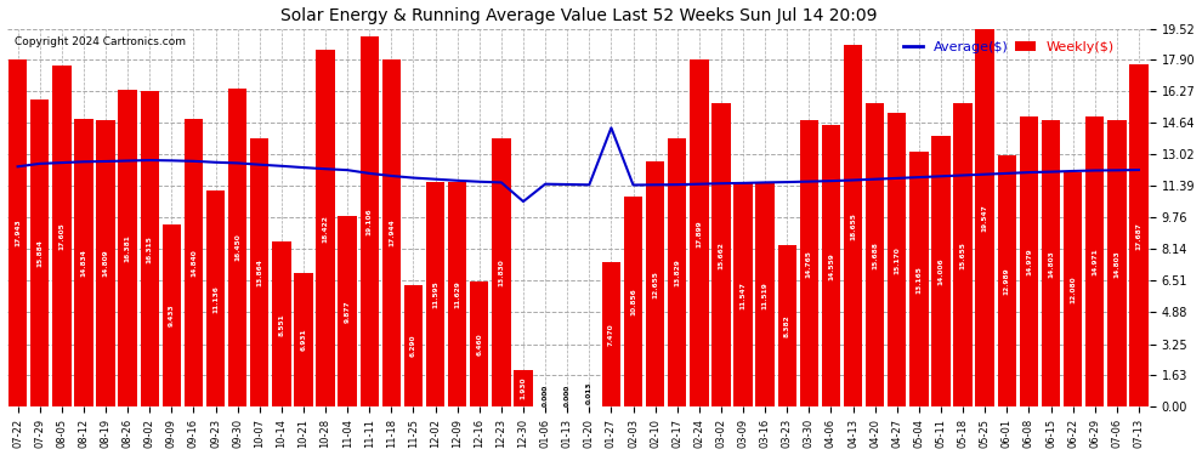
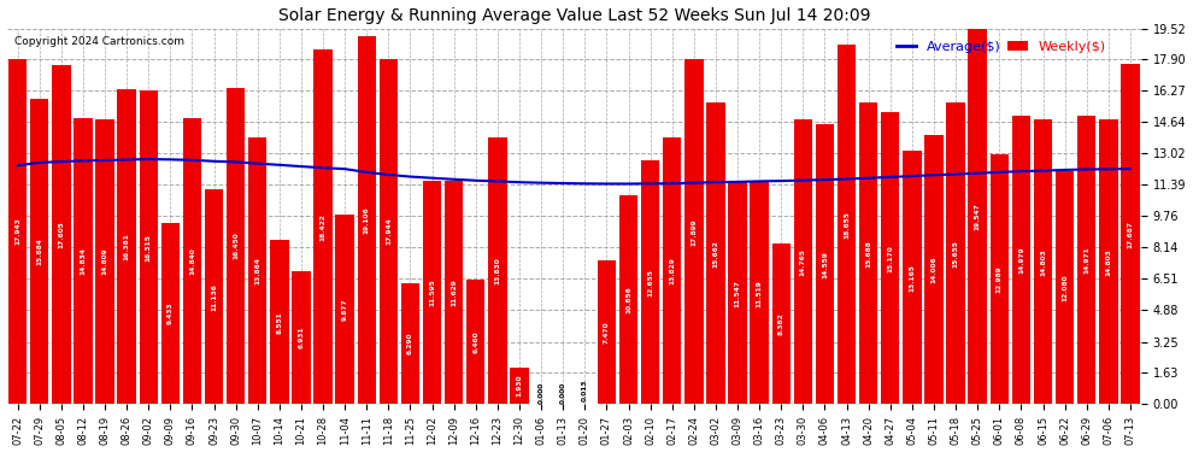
Average($)/12-30: 10.6 -> 11.5
Average($)/01-27: 14.4 -> 11.4
